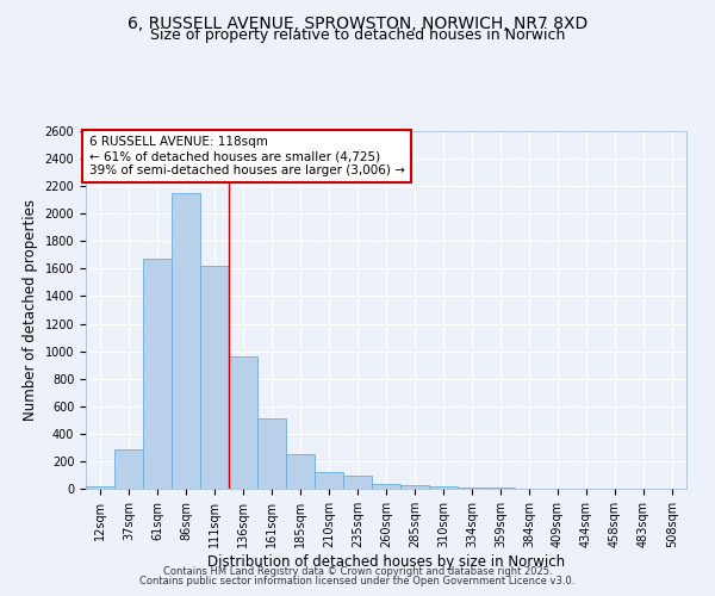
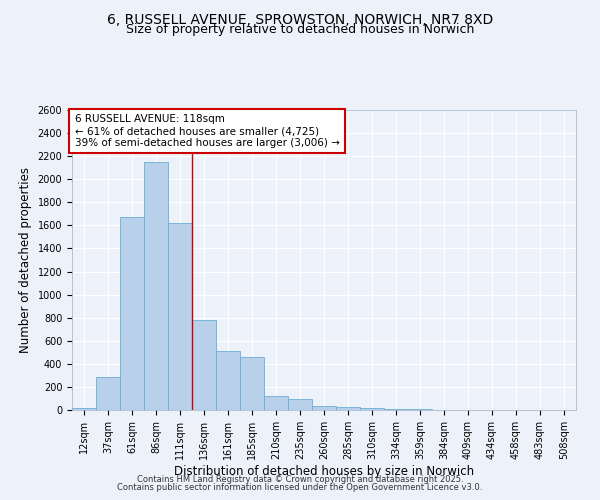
136sqm: 960 -> 780
185sqm: 250 -> 460
